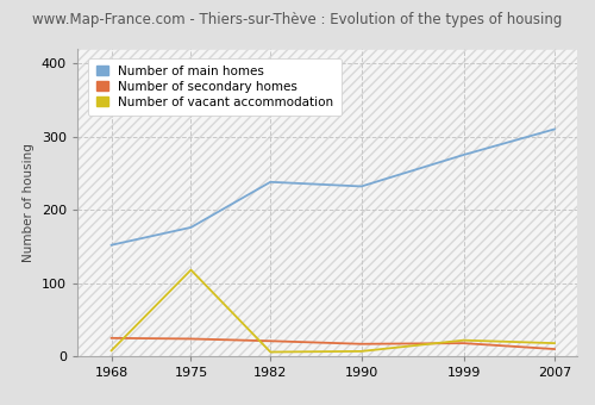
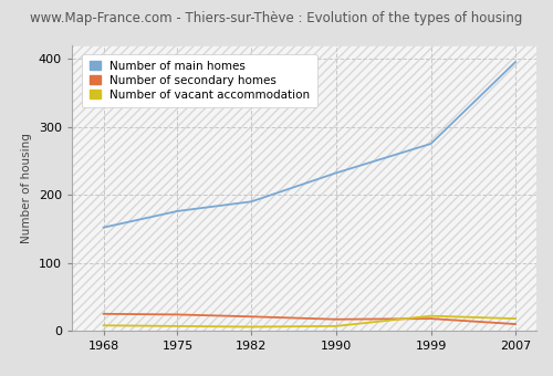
Number of vacant accommodation/1975: 118 -> 7
Number of main homes/1982: 238 -> 190
Number of main homes/2007: 310 -> 395
